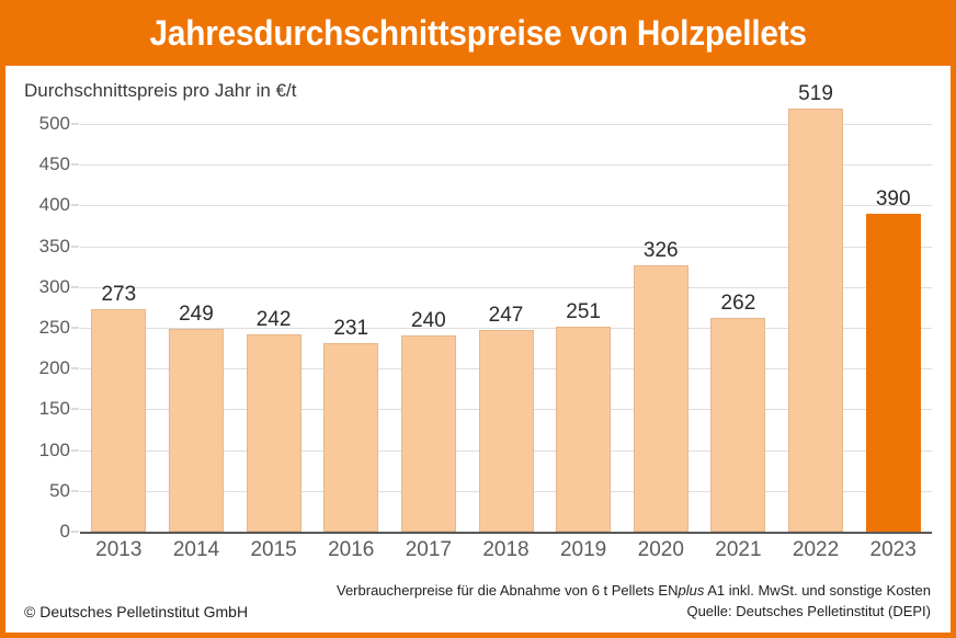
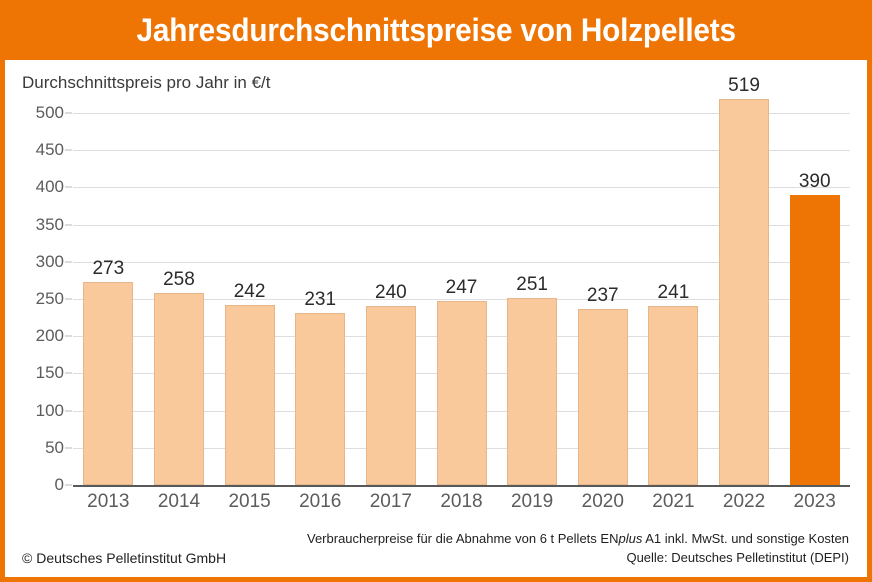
2014: 249 -> 258
2020: 326 -> 237
2021: 262 -> 241
